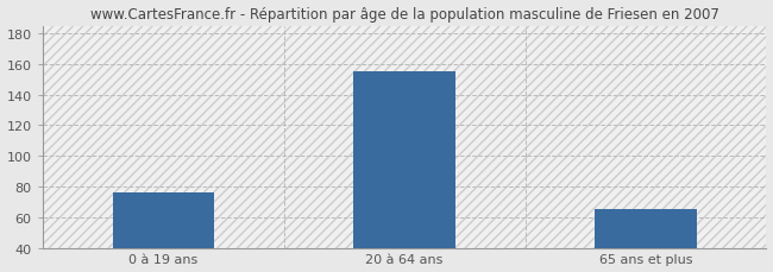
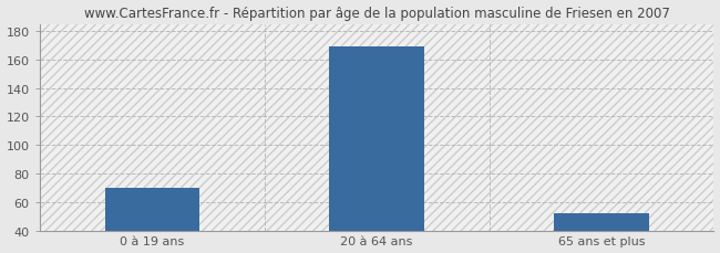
0 à 19 ans: 76 -> 70
20 à 64 ans: 155 -> 169
65 ans et plus: 65 -> 52
